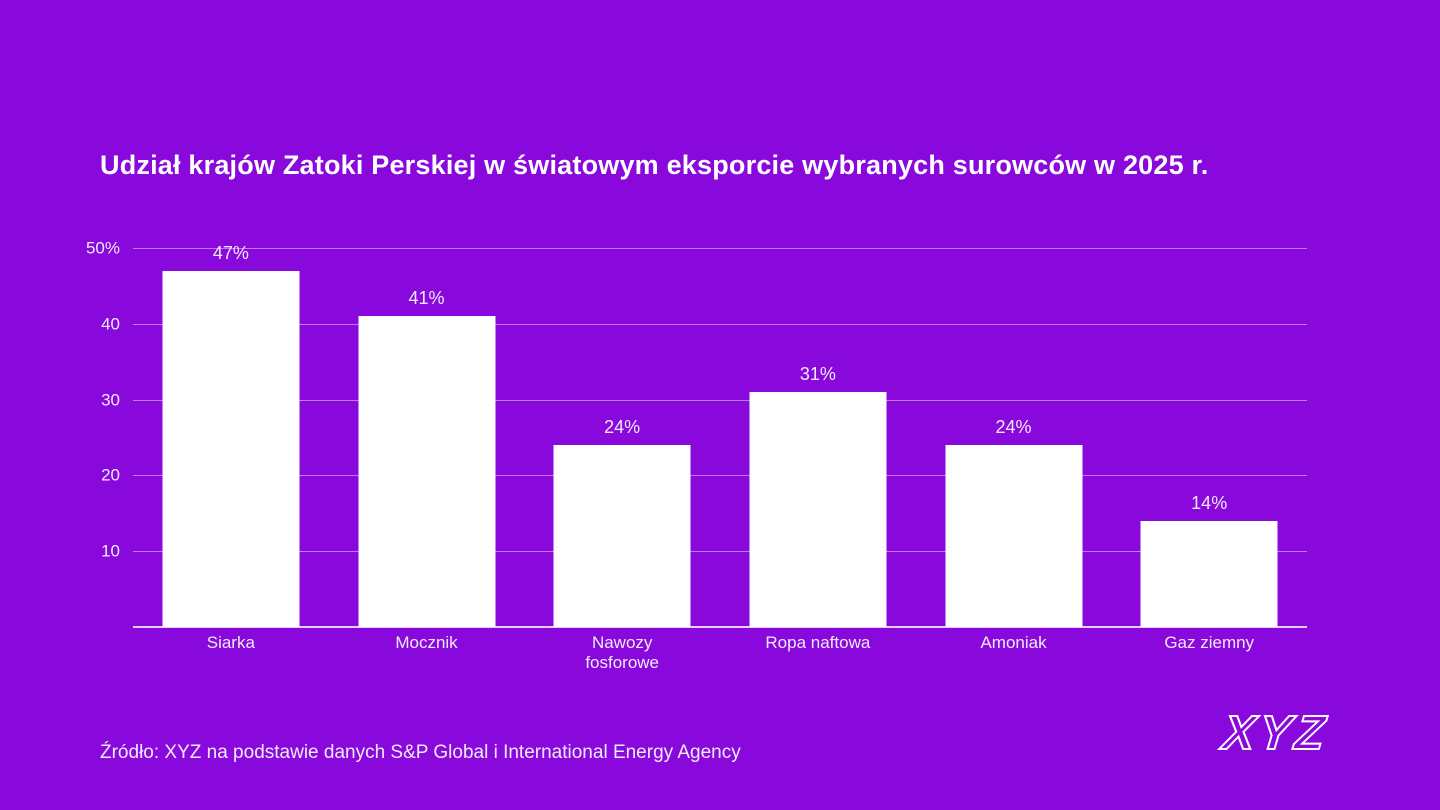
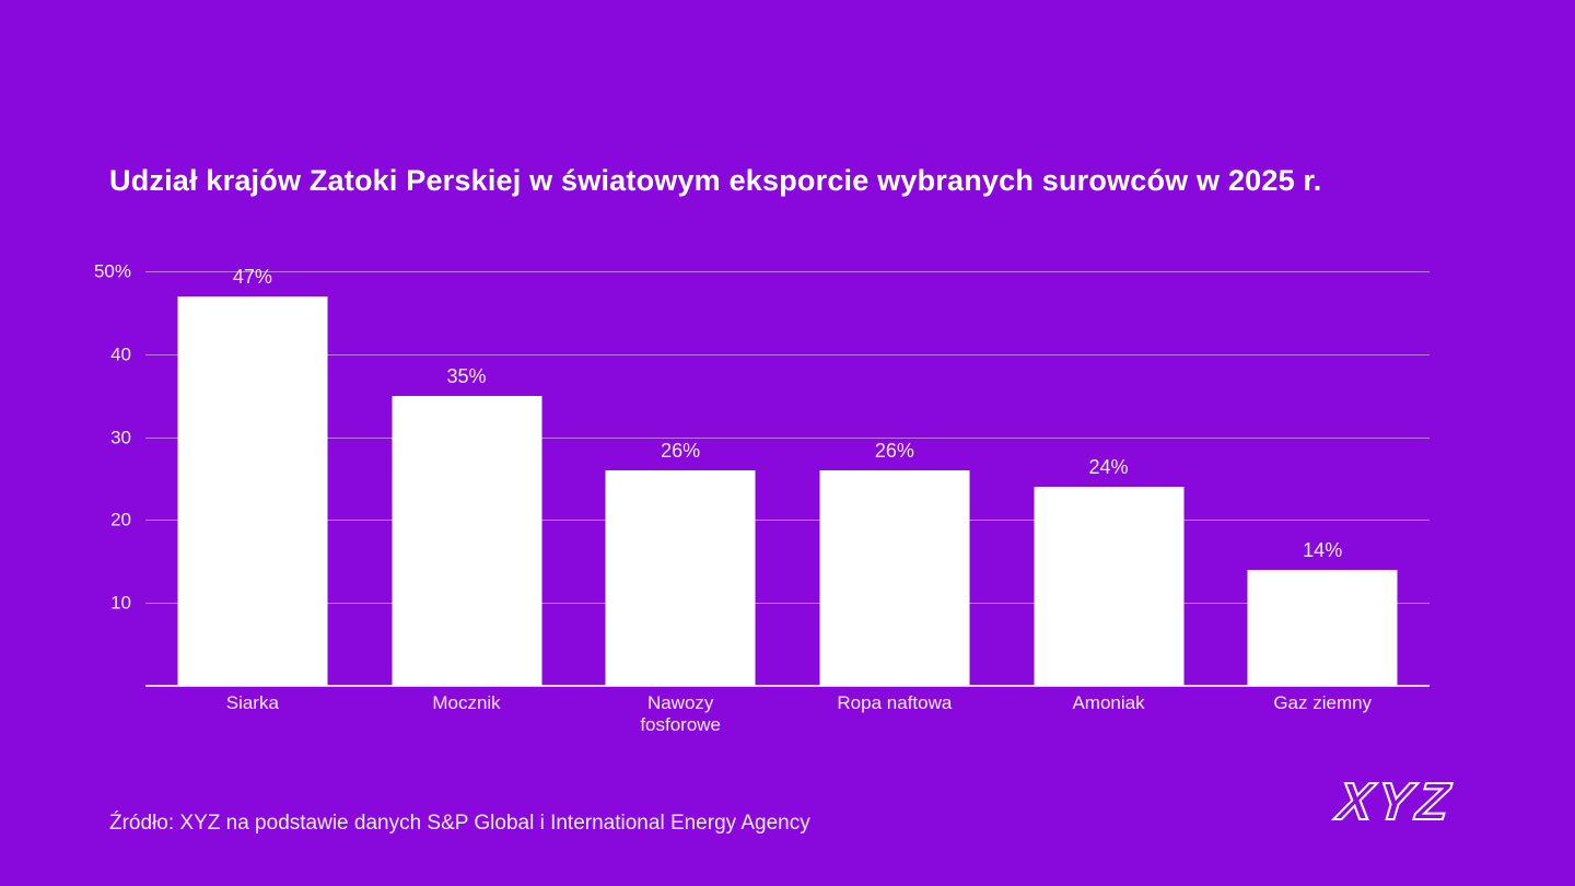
Mocznik: 41% -> 35%
Nawozy fosforowe: 24% -> 26%
Ropa naftowa: 31% -> 26%
